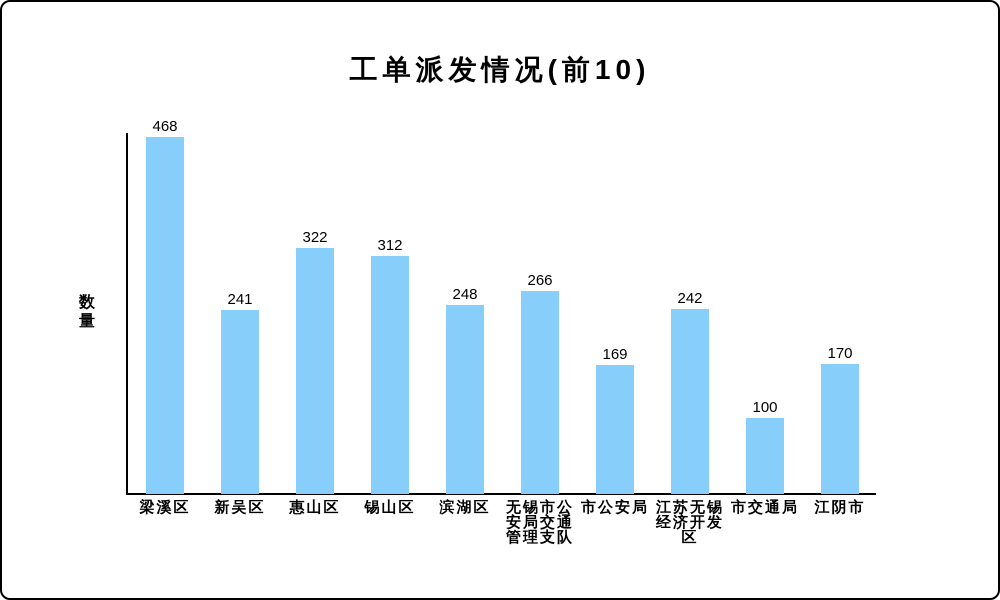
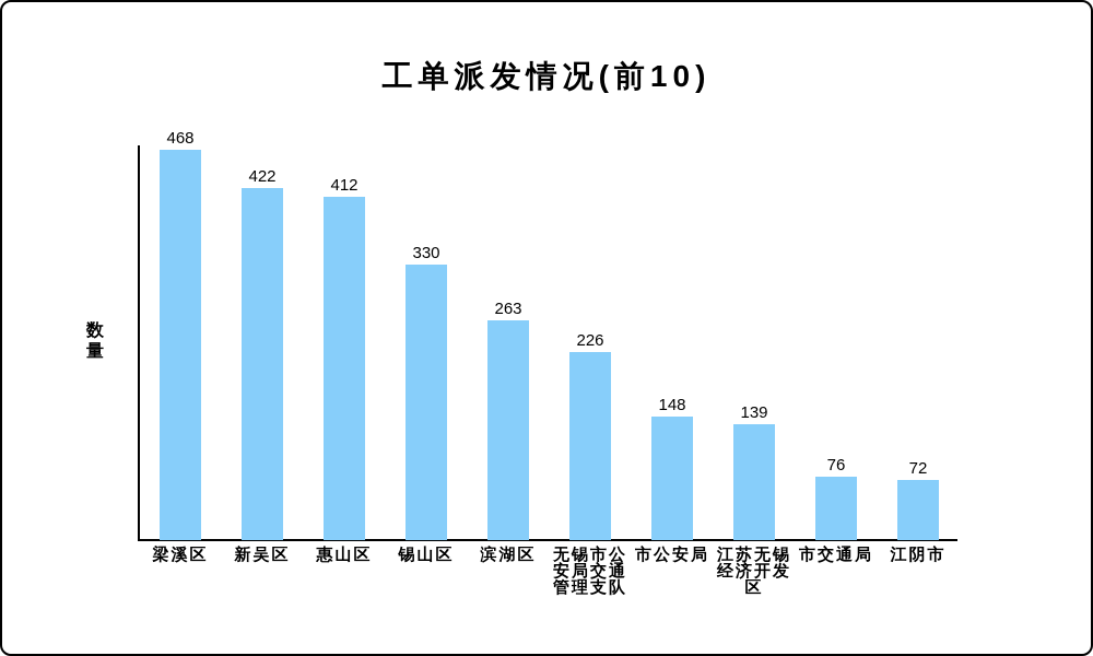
新吴区: 241 -> 422
惠山区: 322 -> 412
锡山区: 312 -> 330
滨湖区: 248 -> 263
无锡市公安局交通管理支队: 266 -> 226
市公安局: 169 -> 148
江苏无锡经济开发区: 242 -> 139
市交通局: 100 -> 76
江阴市: 170 -> 72
